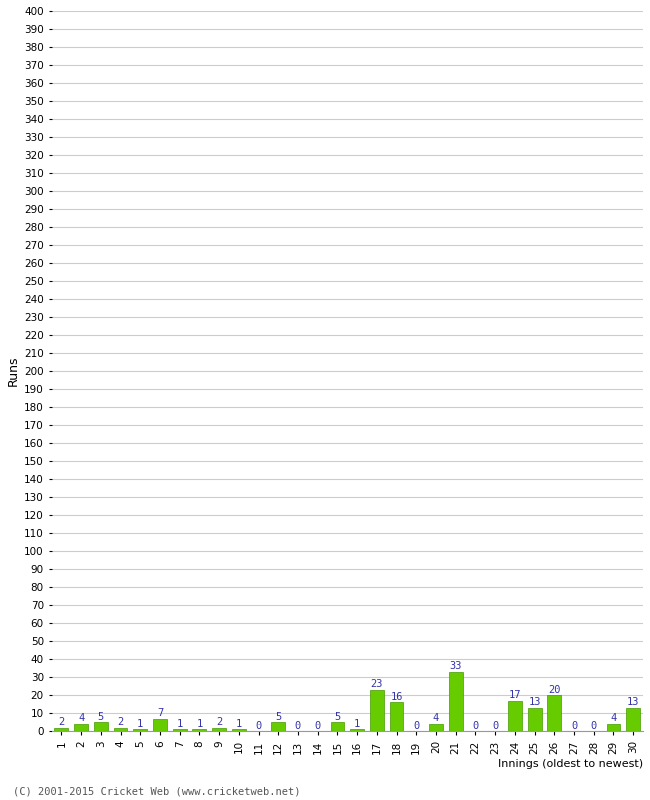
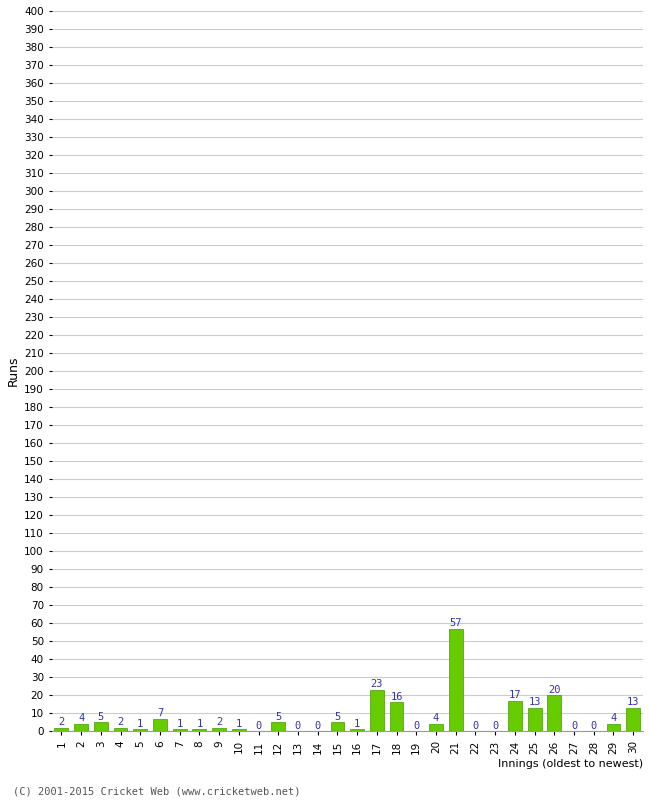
21: 33 -> 57
